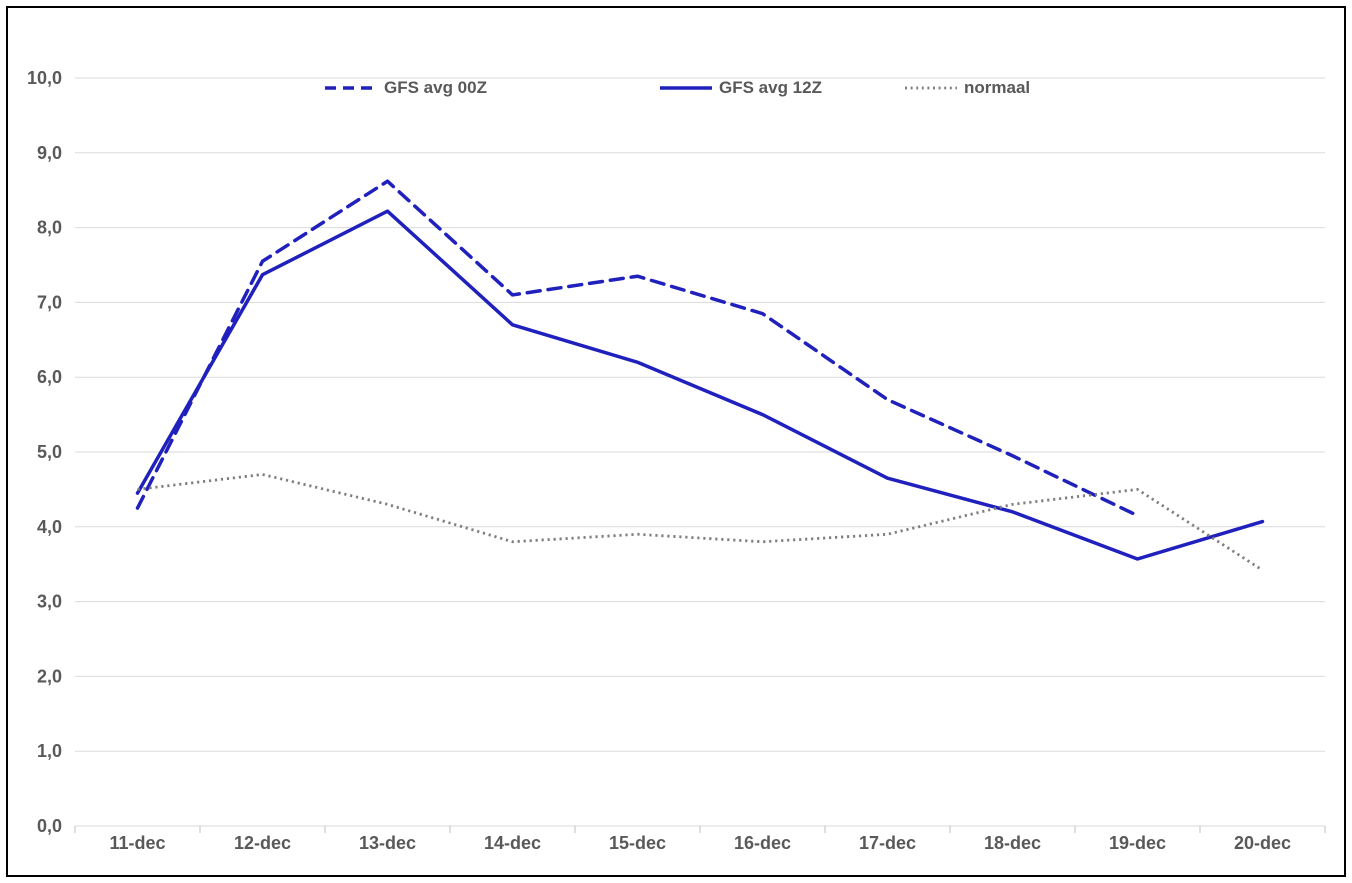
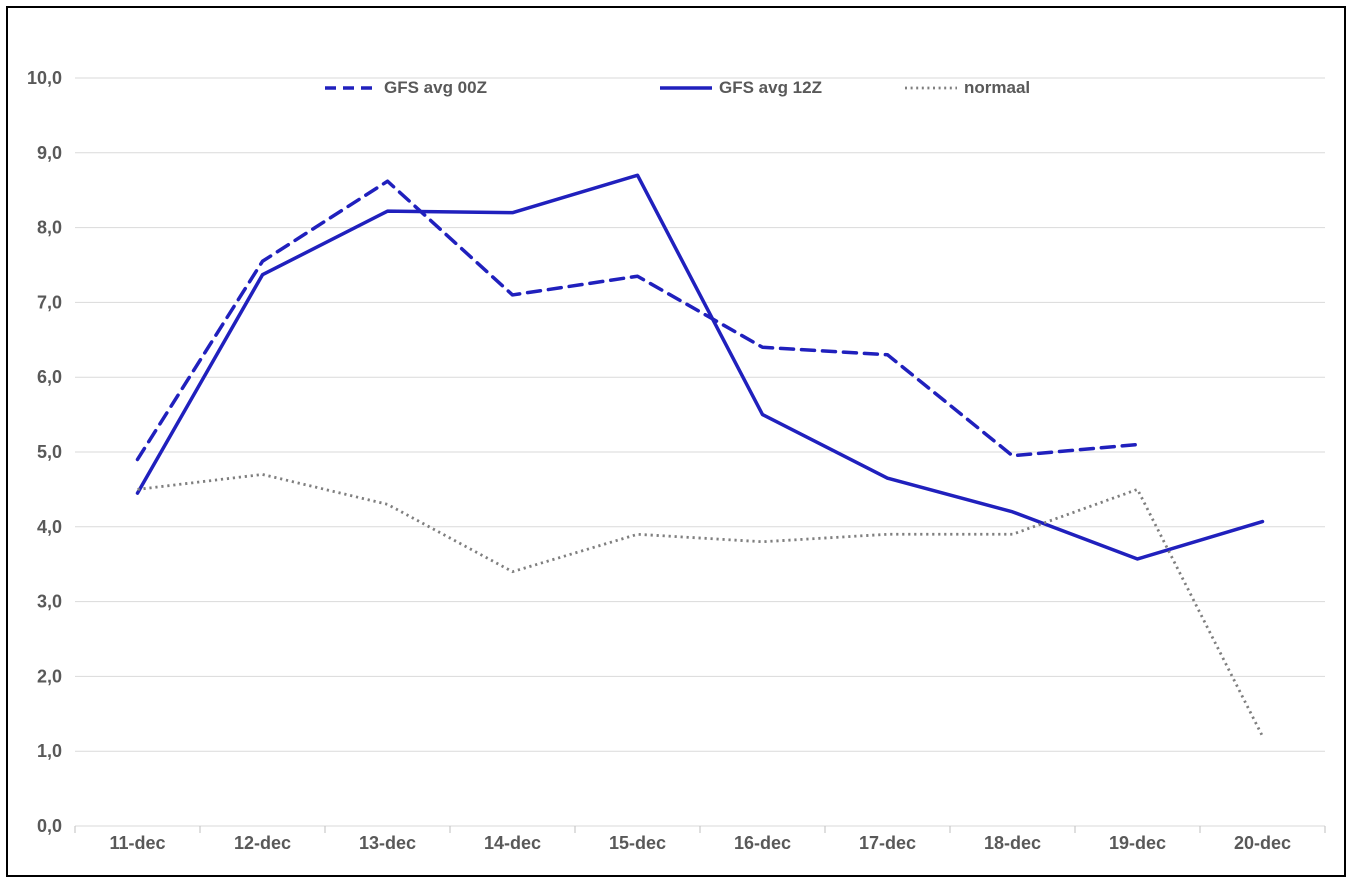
GFS avg 00Z/11-dec: 4,2 -> 4,9
GFS avg 12Z/14-dec: 6,7 -> 8,2
normaal/14-dec: 3,8 -> 3,4
GFS avg 12Z/15-dec: 6,2 -> 8,7
GFS avg 00Z/16-dec: 6,8 -> 6,4
GFS avg 00Z/17-dec: 5,7 -> 6,3
normaal/18-dec: 4,3 -> 3,9
GFS avg 00Z/19-dec: 4,2 -> 5,1
normaal/20-dec: 3,4 -> 1,2
